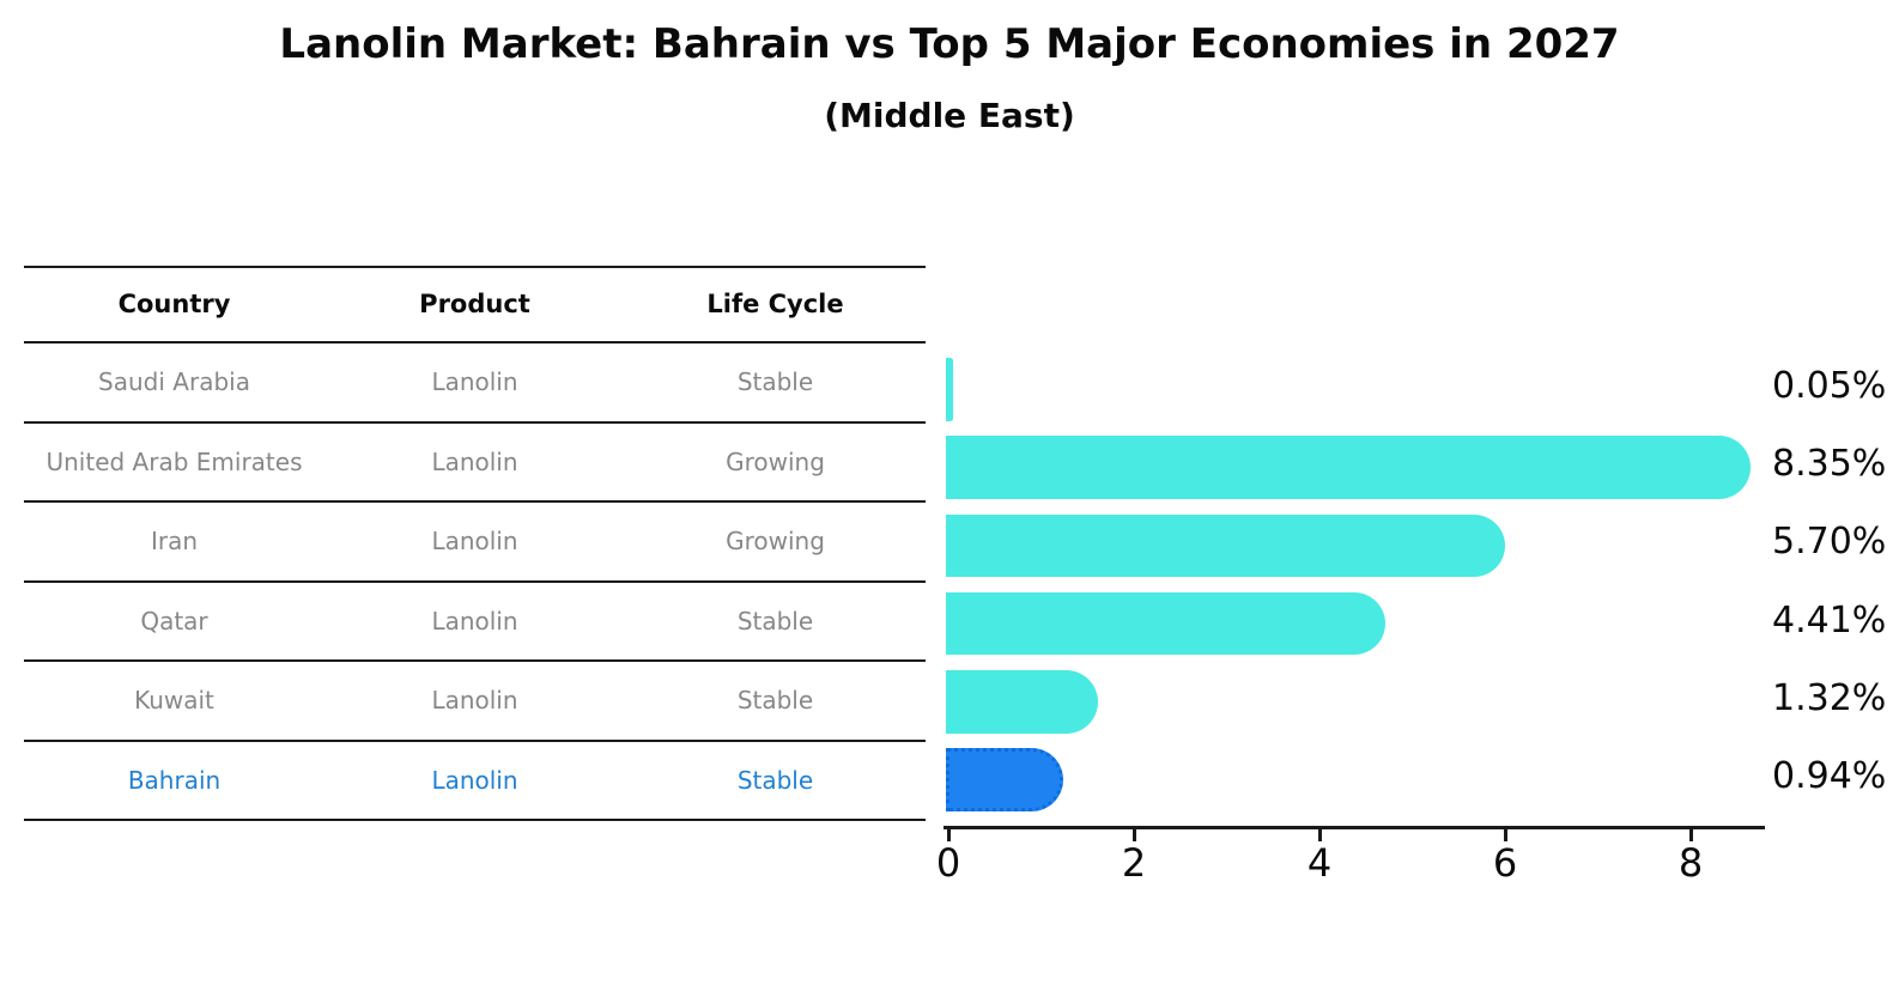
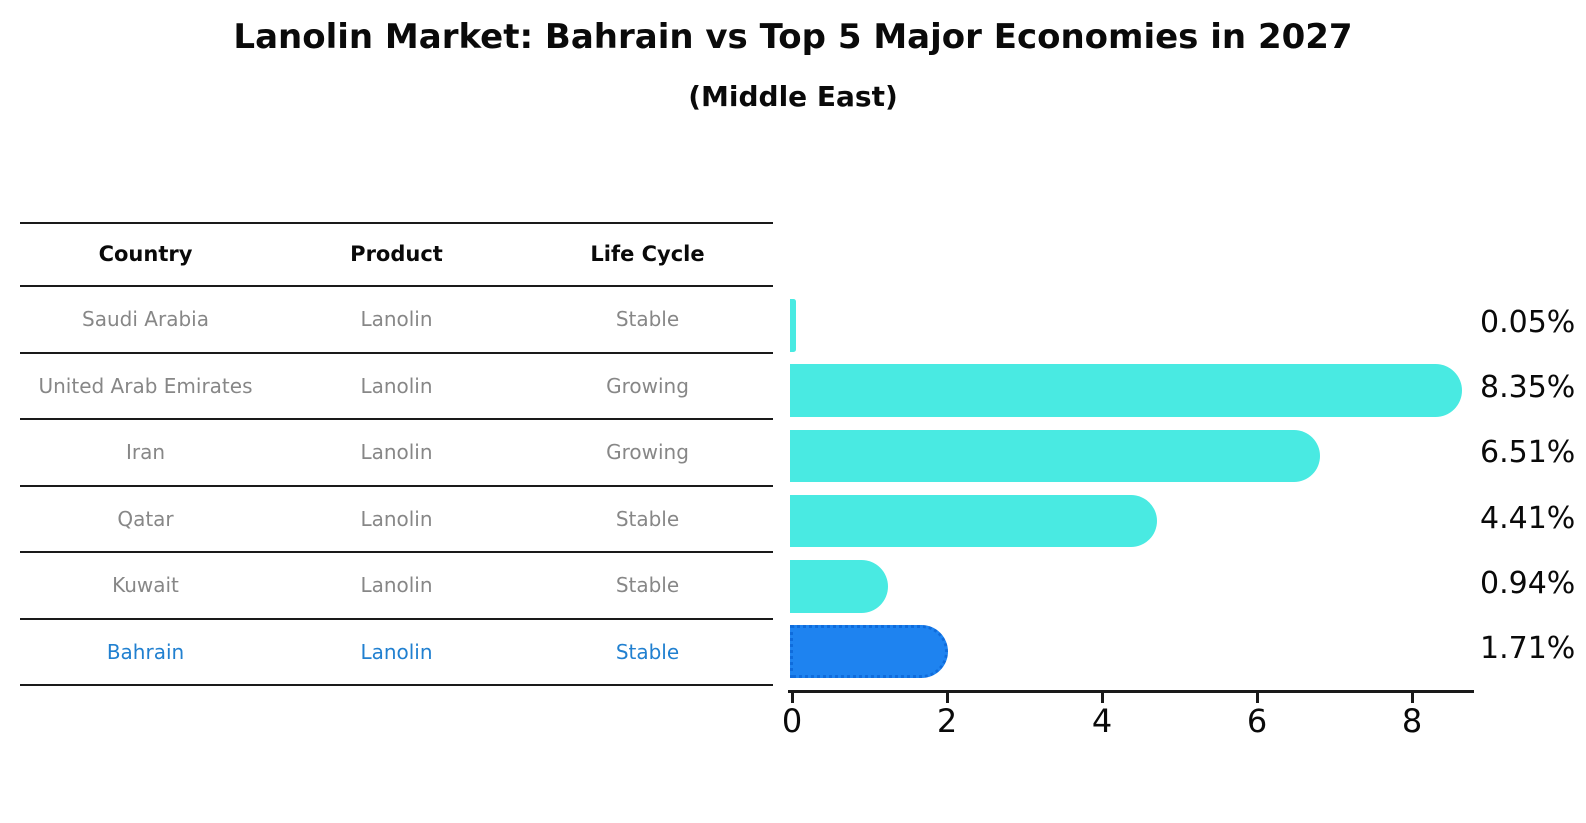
Iran: 5.70% -> 6.51%
Kuwait: 1.32% -> 0.94%
Bahrain: 0.94% -> 1.71%
